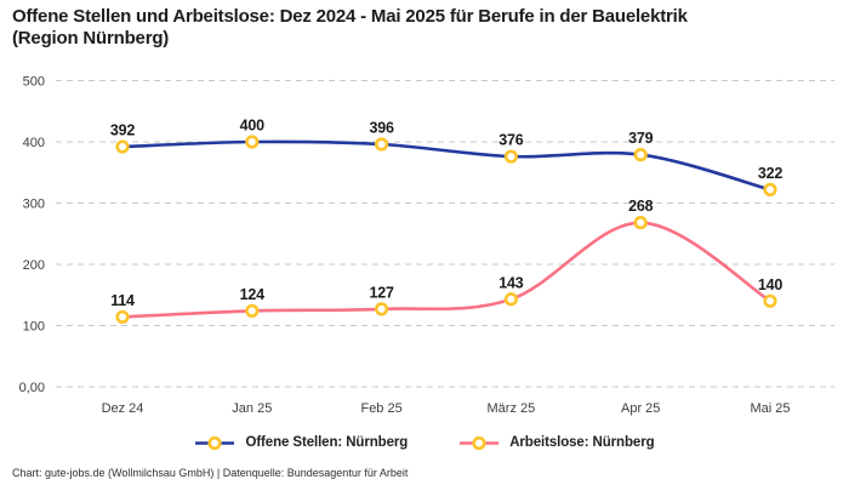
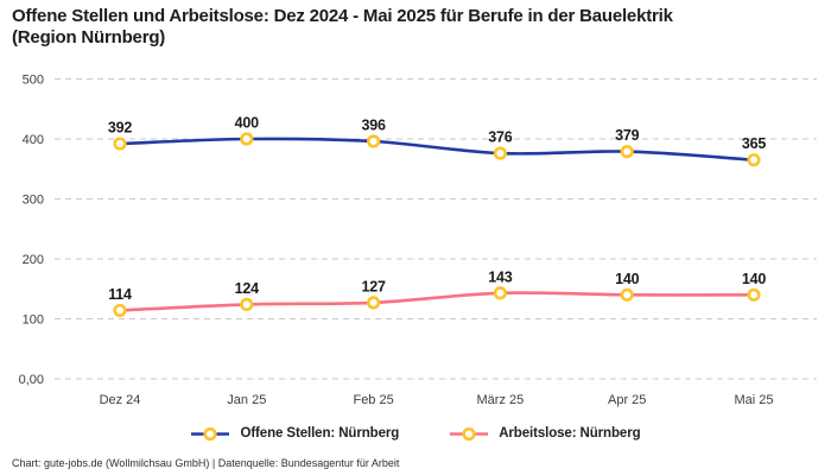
Arbeitslose: Nürnberg/Apr 25: 268 -> 140
Offene Stellen: Nürnberg/Mai 25: 322 -> 365
